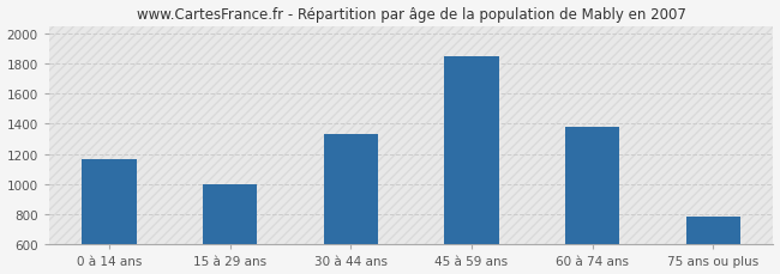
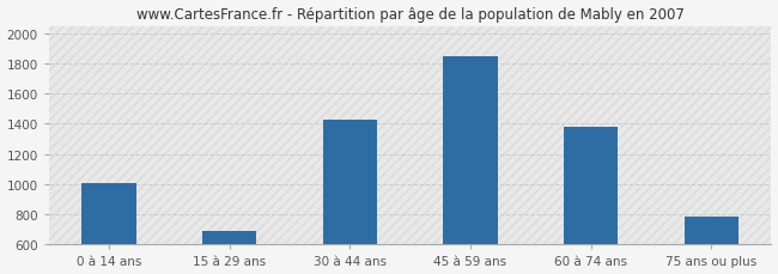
0 à 14 ans: 1160 -> 1010
15 à 29 ans: 1000 -> 690
30 à 44 ans: 1330 -> 1430
